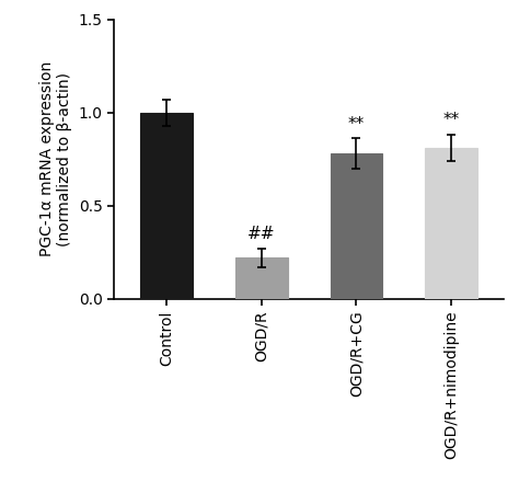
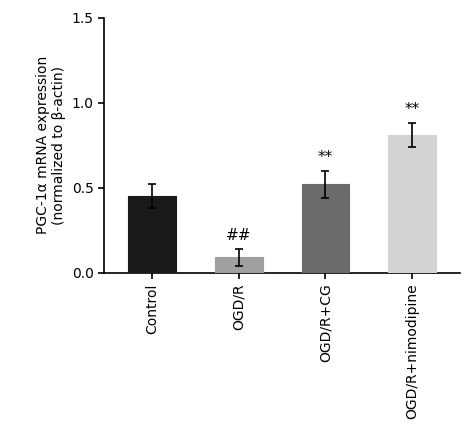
Control: 1.00 -> 0.45
OGD/R: 0.22 -> 0.09
OGD/R+CG: 0.78 -> 0.52
